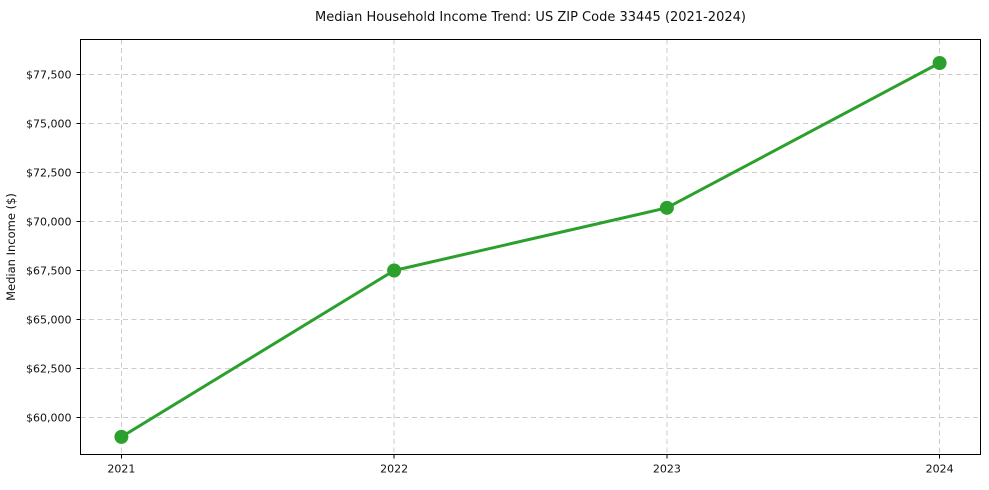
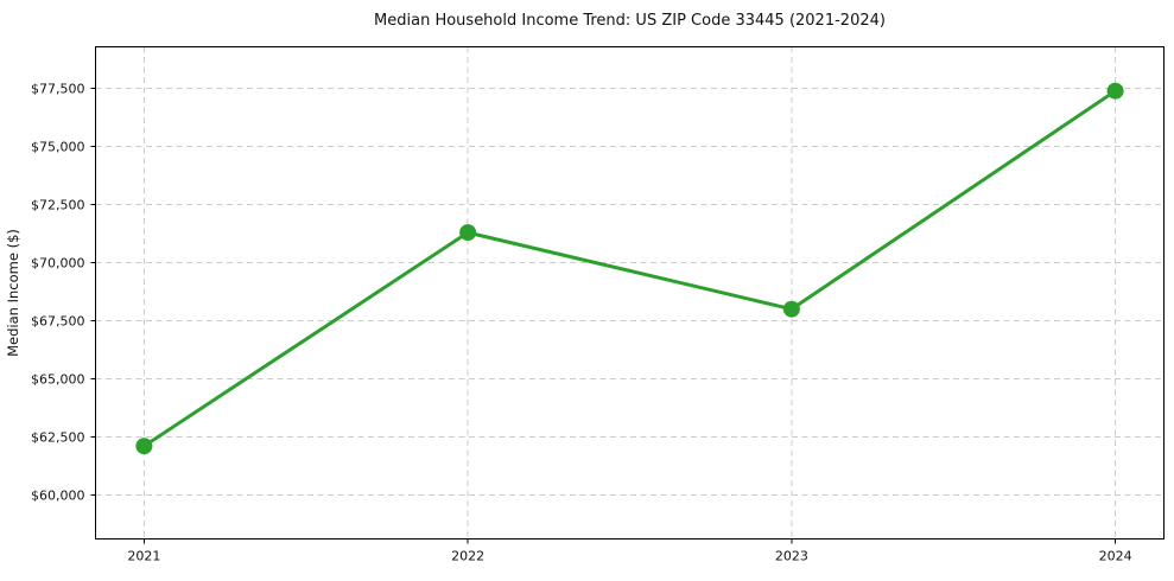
2021: $59000 -> $62100
2022: $67500 -> $71300
2023: $70700 -> $68000
2024: $78100 -> $77400
